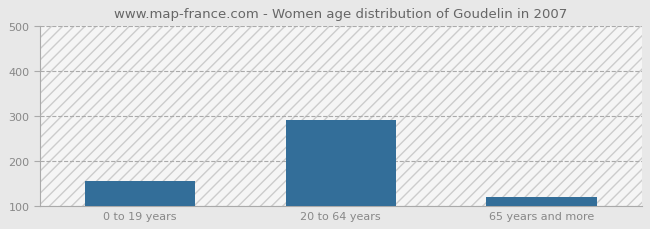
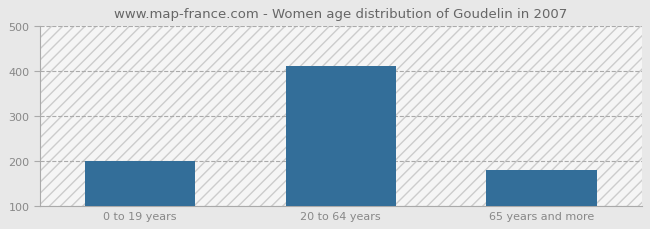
0 to 19 years: 155 -> 199
20 to 64 years: 290 -> 411
65 years and more: 120 -> 179
